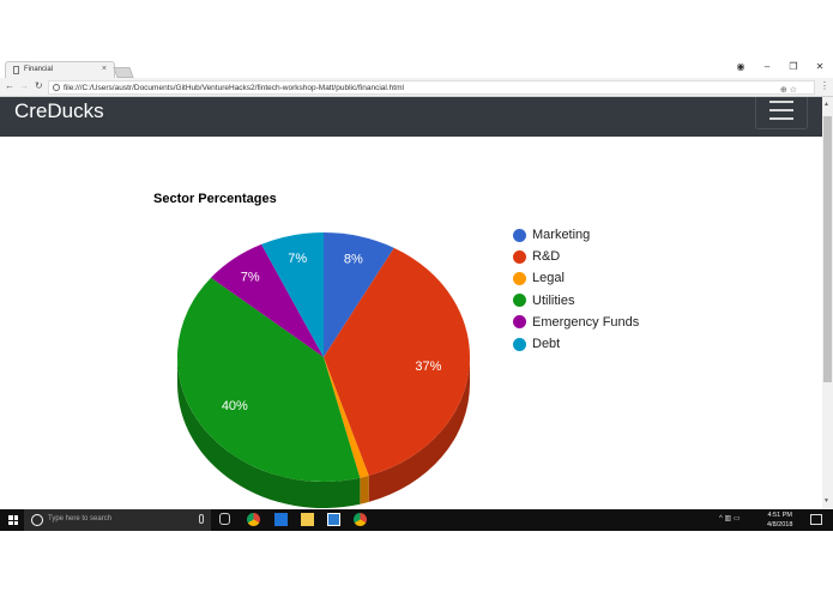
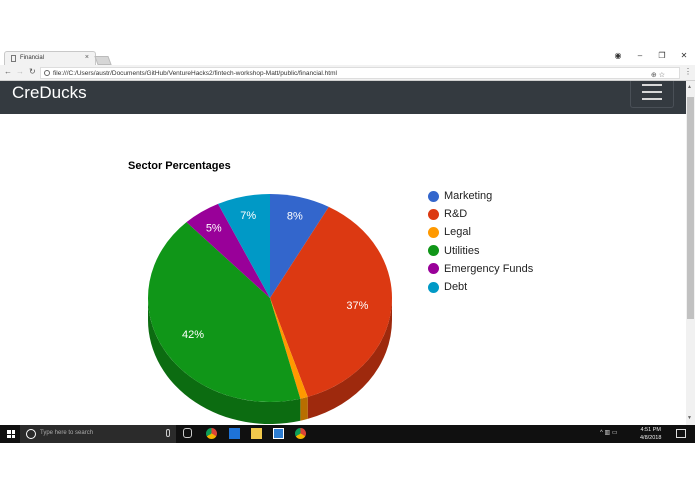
Utilities: 40% -> 42%
Emergency Funds: 7% -> 5%
